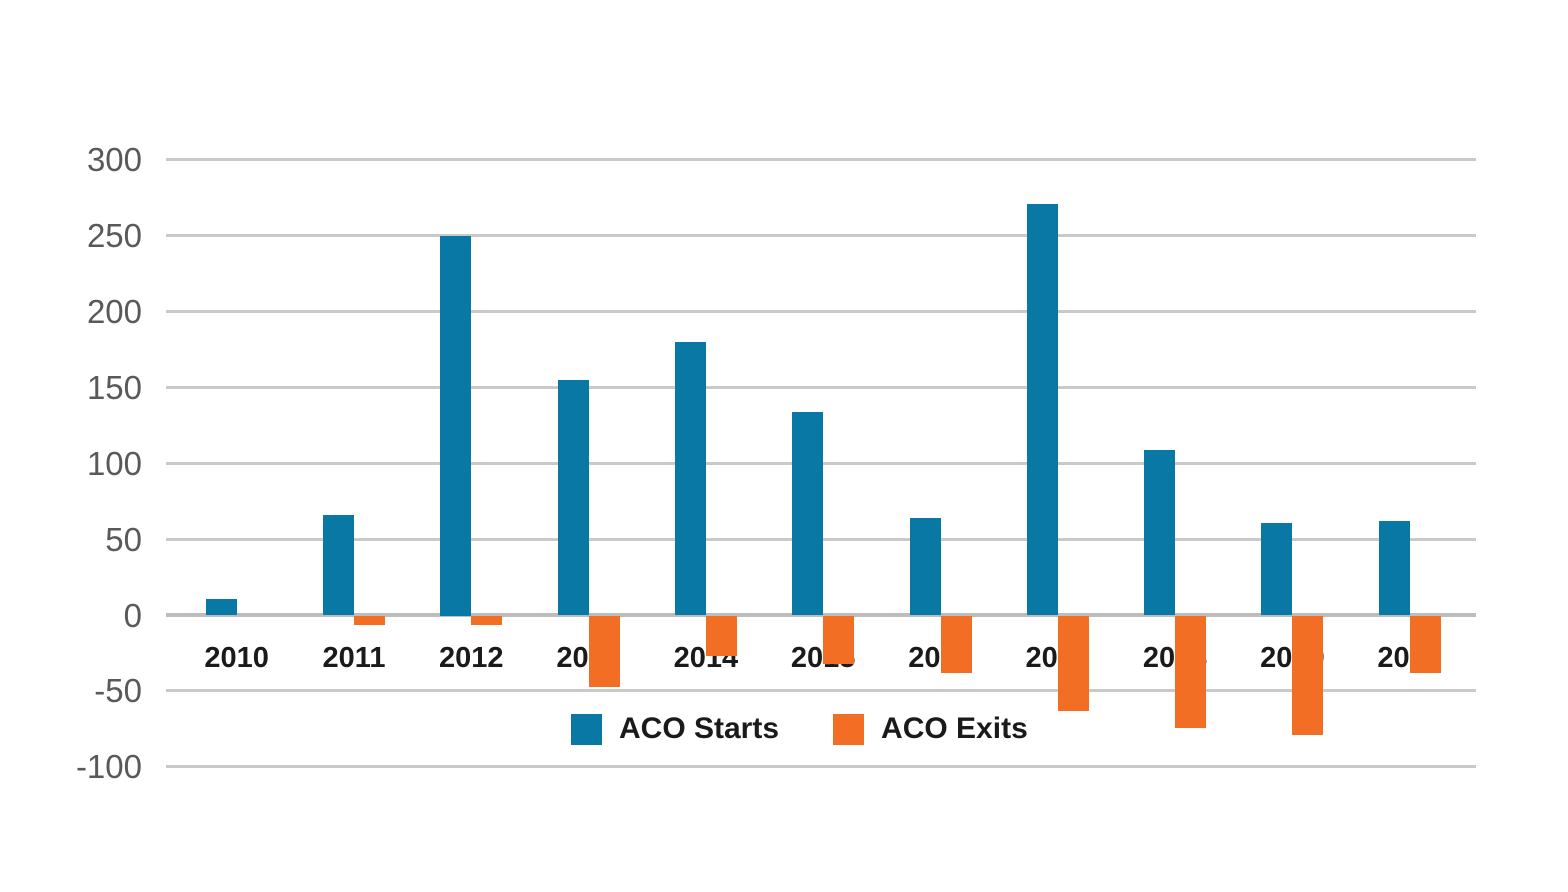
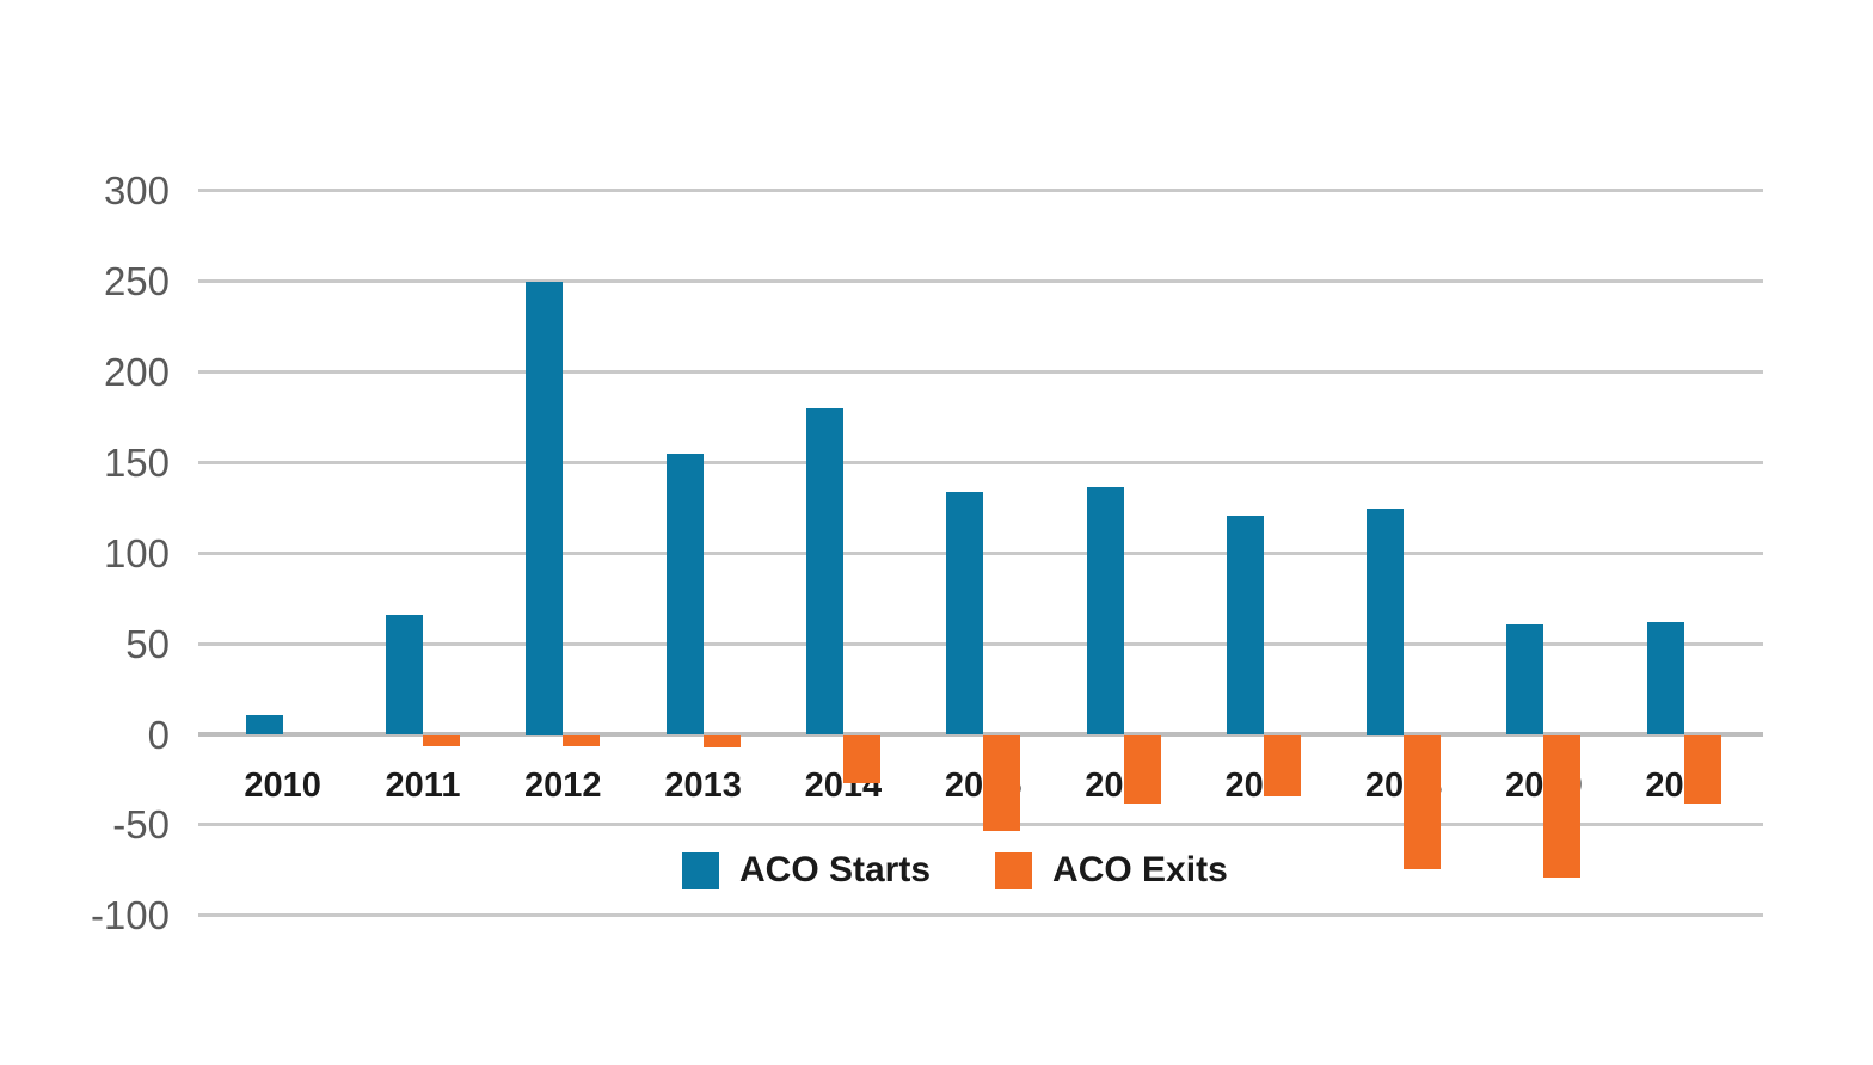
ACO Exits/2013: -47 -> -7
ACO Exits/2015: -32 -> -53
ACO Starts/2016: 64 -> 137
ACO Starts/2017: 271 -> 121
ACO Exits/2017: -63 -> -34
ACO Starts/2018: 109 -> 125
